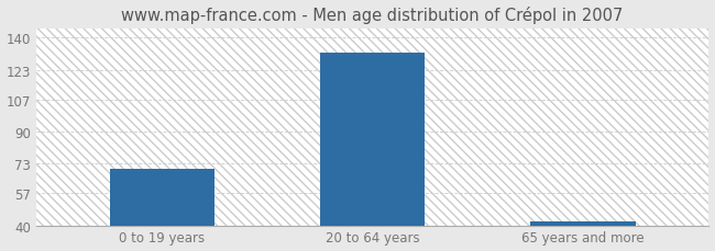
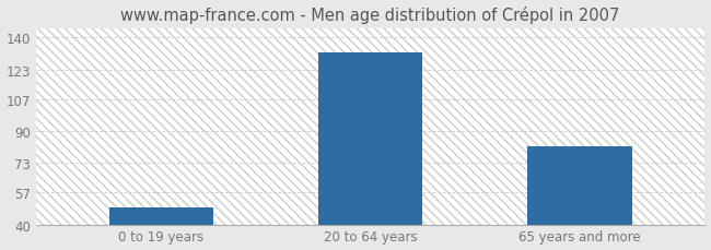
0 to 19 years: 70 -> 49
65 years and more: 42 -> 82
